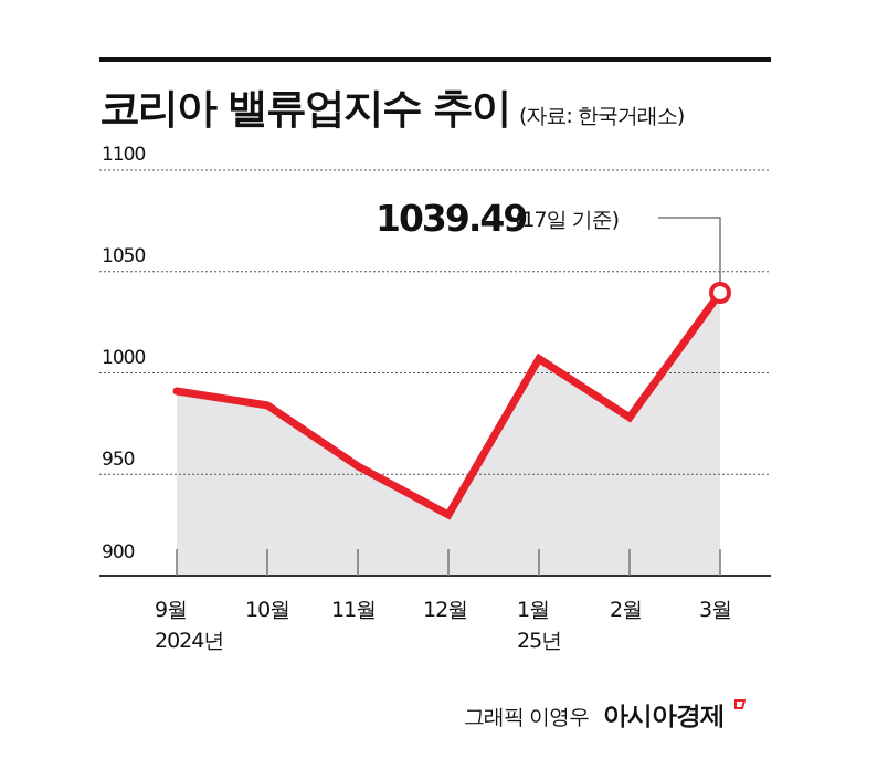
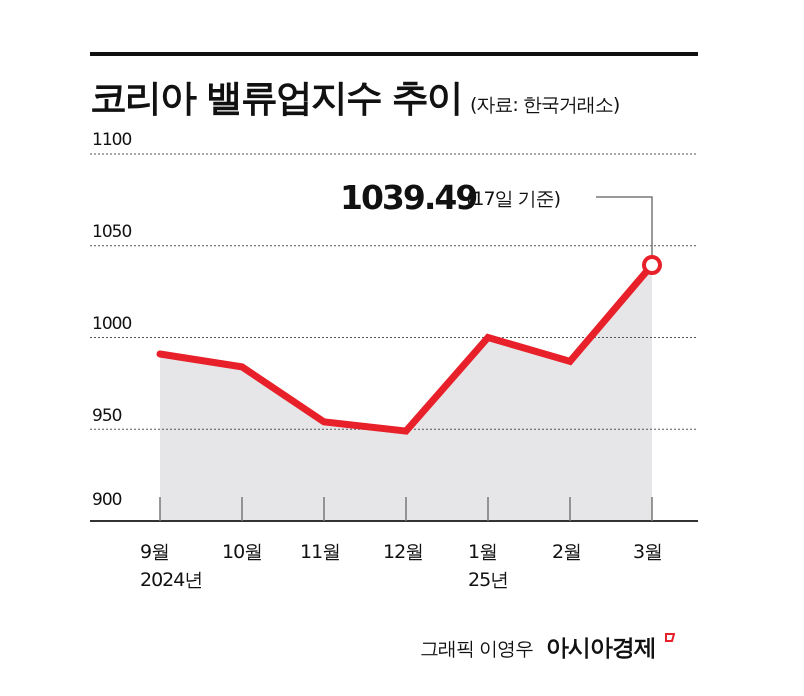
12월: 930 -> 949
1월 25년: 1007 -> 1000
2월: 978 -> 987
